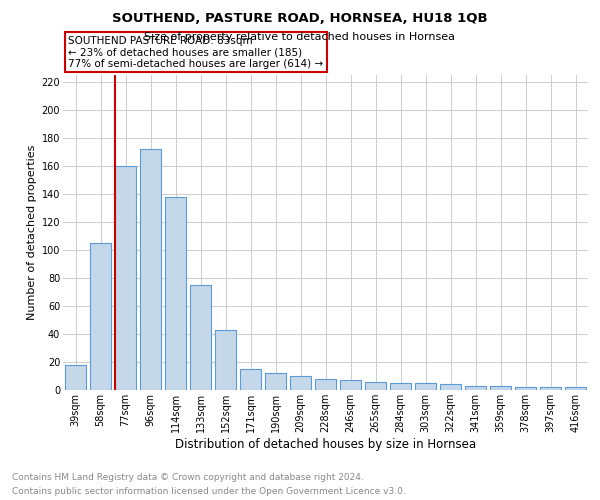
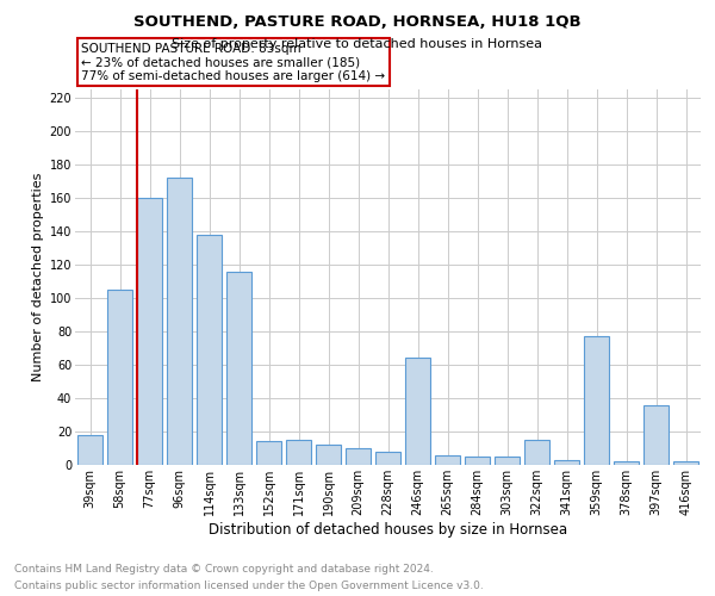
133sqm: 75 -> 116
152sqm: 43 -> 14
246sqm: 7 -> 64
322sqm: 4 -> 15
359sqm: 3 -> 77
397sqm: 2 -> 36
